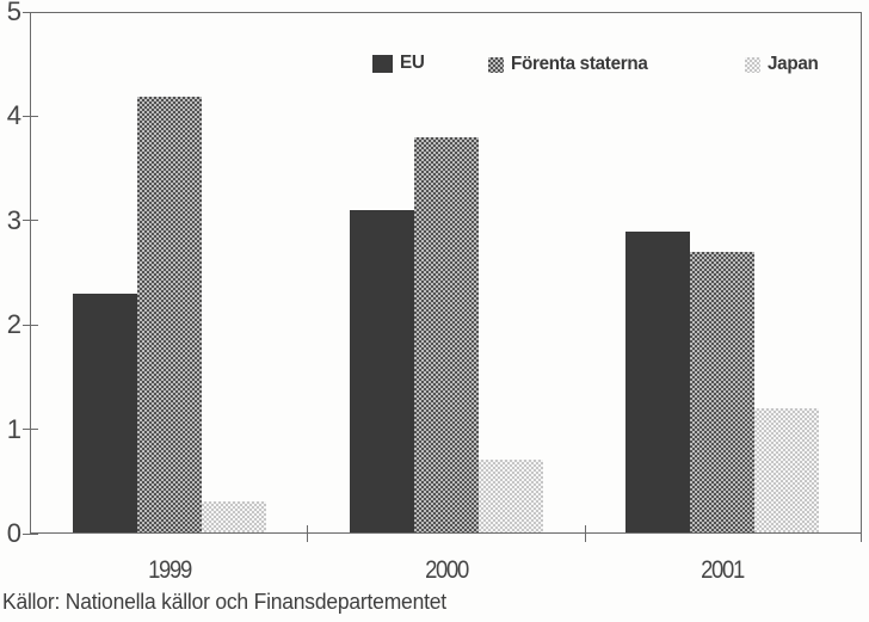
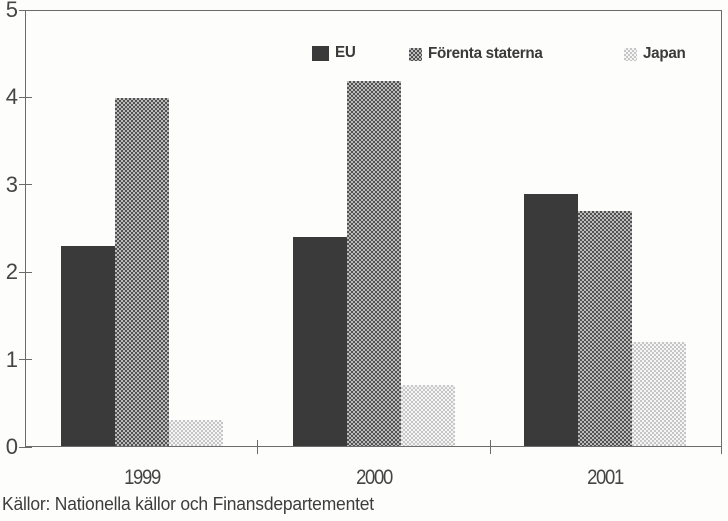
Förenta staterna/1999: 4.2 -> 4.0
EU/2000: 3.1 -> 2.4
Förenta staterna/2000: 3.8 -> 4.2
